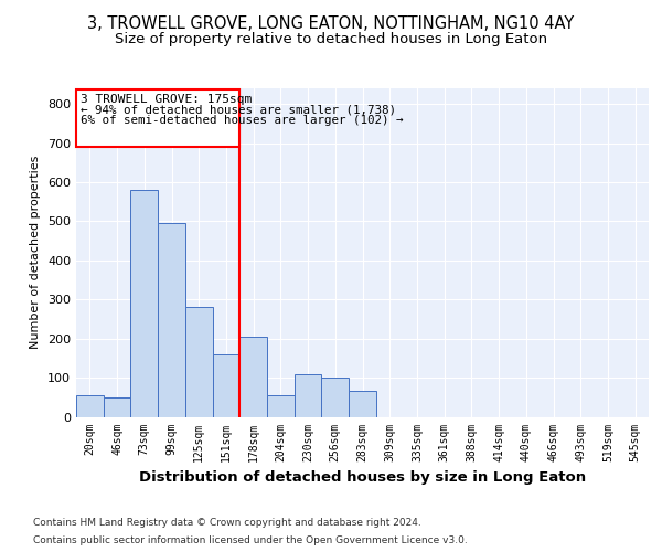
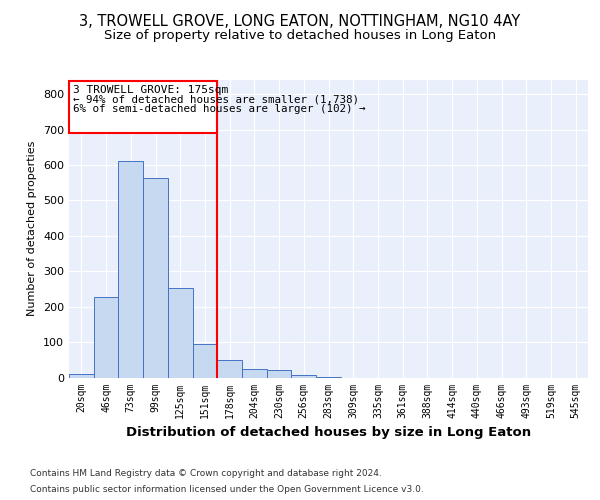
20sqm: 55 -> 10
46sqm: 50 -> 228
73sqm: 580 -> 611
99sqm: 495 -> 563
125sqm: 280 -> 253
151sqm: 160 -> 96
178sqm: 205 -> 49
204sqm: 55 -> 24
230sqm: 110 -> 22
256sqm: 100 -> 7
283sqm: 65 -> 1
